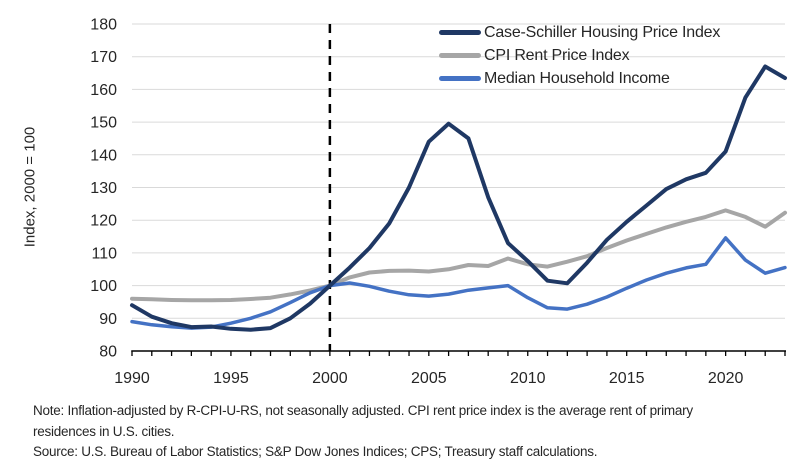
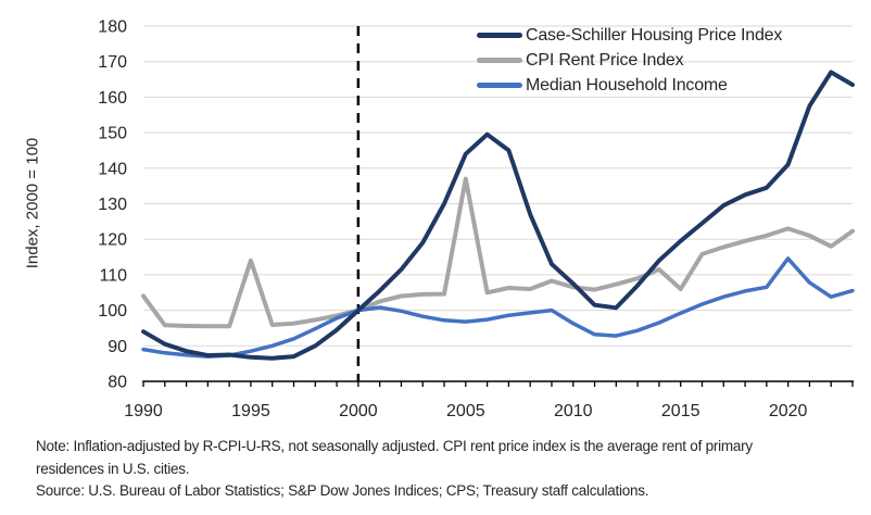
CPI Rent Price Index/1990: 96 -> 104
CPI Rent Price Index/1995: 96 -> 114
CPI Rent Price Index/2005: 104 -> 137
CPI Rent Price Index/2015: 114 -> 106
